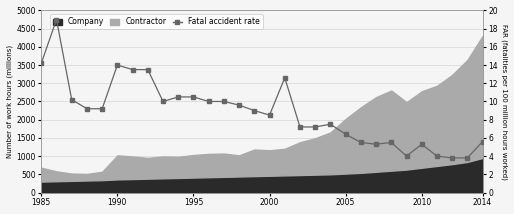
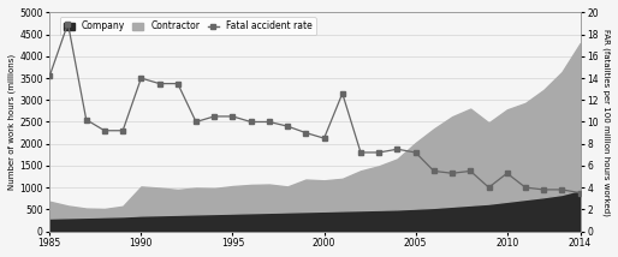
Fatal accident rate/2005: 6.4 -> 7.2
Fatal accident rate/2014: 5.6 -> 3.5
